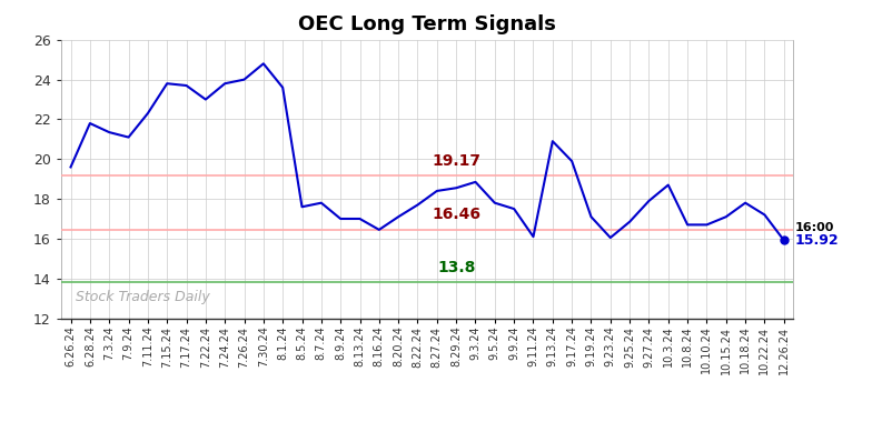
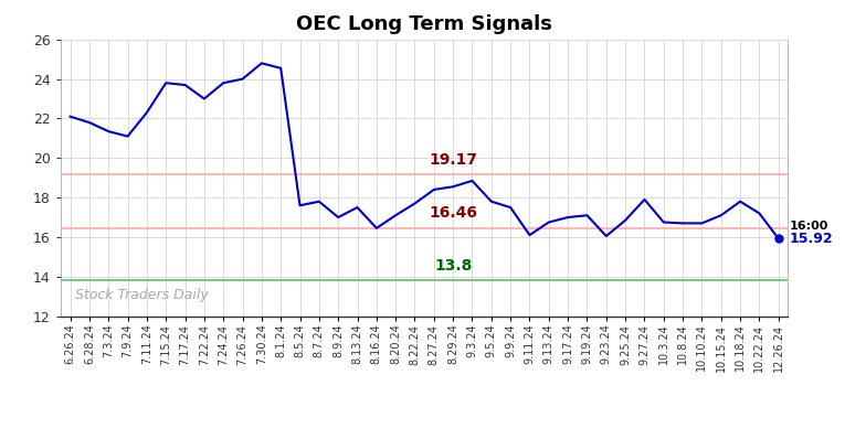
6.26.24: 19.6 -> 22.1
8.1.24: 23.6 -> 24.6
8.13.24: 17.0 -> 17.5
9.13.24: 20.9 -> 16.8
9.17.24: 19.9 -> 17.0
10.3.24: 18.7 -> 16.8
